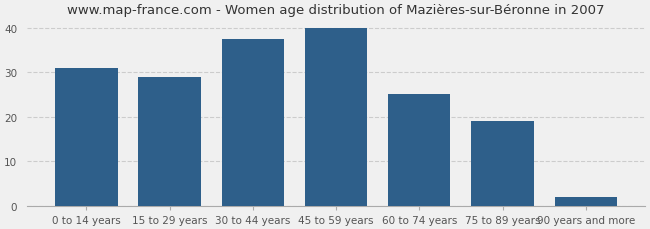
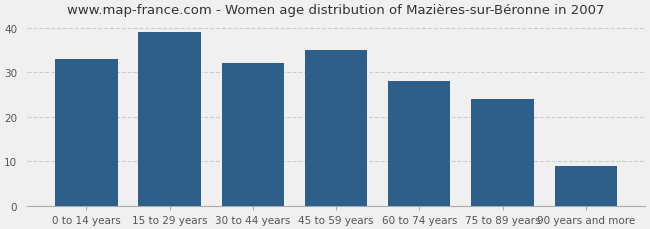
0 to 14 years: 31.0 -> 33.0
15 to 29 years: 29.0 -> 39.0
30 to 44 years: 37.5 -> 32.0
45 to 59 years: 40.0 -> 35.0
60 to 74 years: 25.0 -> 28.0
75 to 89 years: 19.0 -> 24.0
90 years and more: 2.0 -> 9.0
